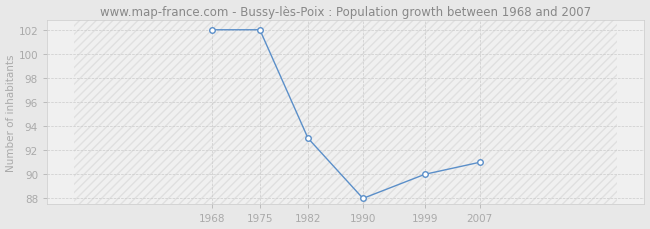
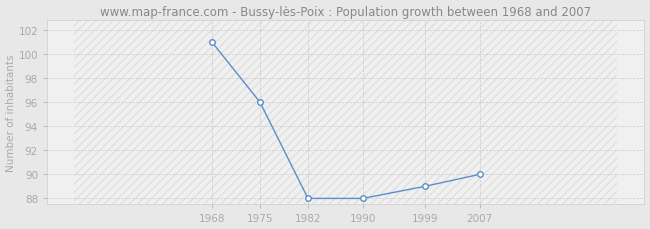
1968: 102 -> 101
1975: 102 -> 96
1982: 93 -> 88
1999: 90 -> 89
2007: 91 -> 90
